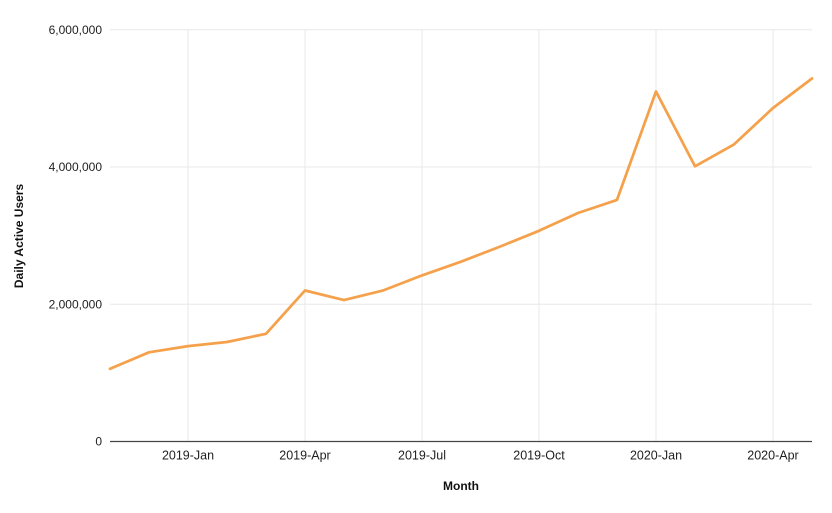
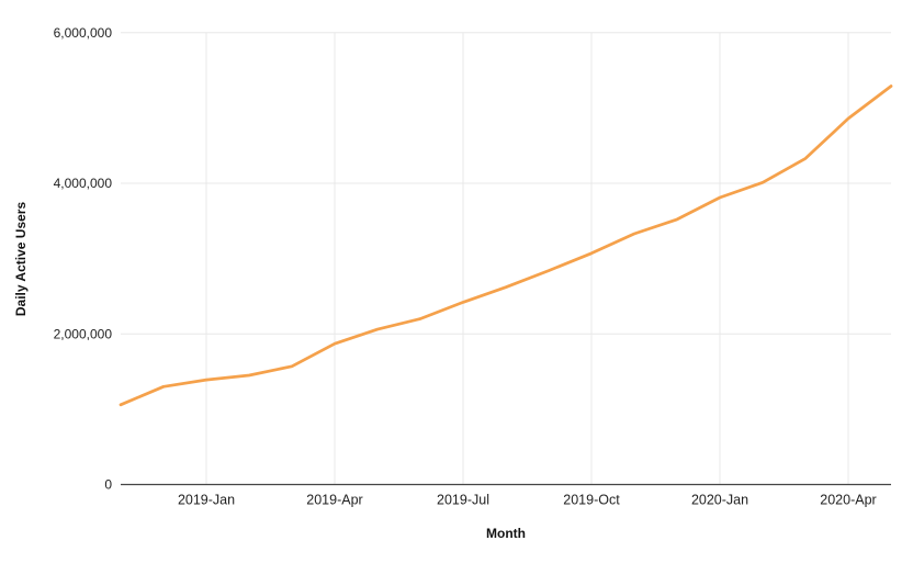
2019-Apr: 2200000 -> 1900000
2020-Jan: 5100000 -> 3800000
